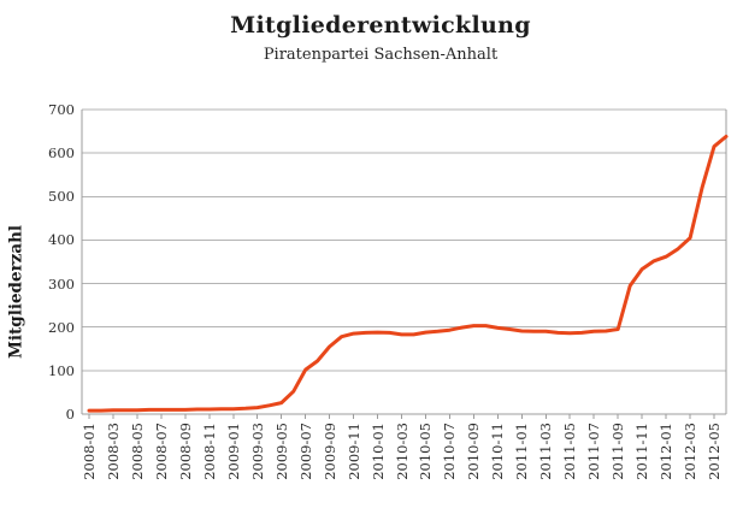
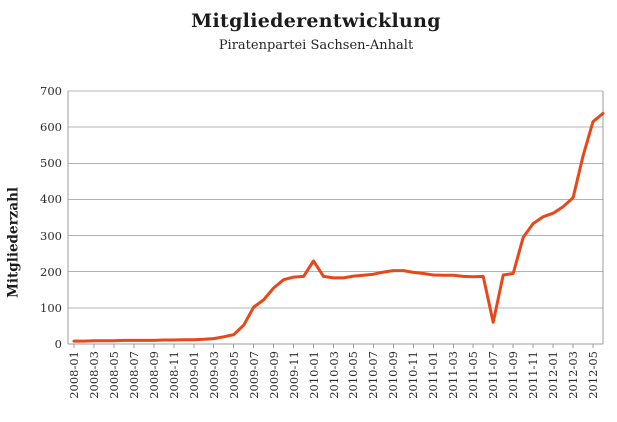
2010-01: 190 -> 230
2011-07: 190 -> 60
